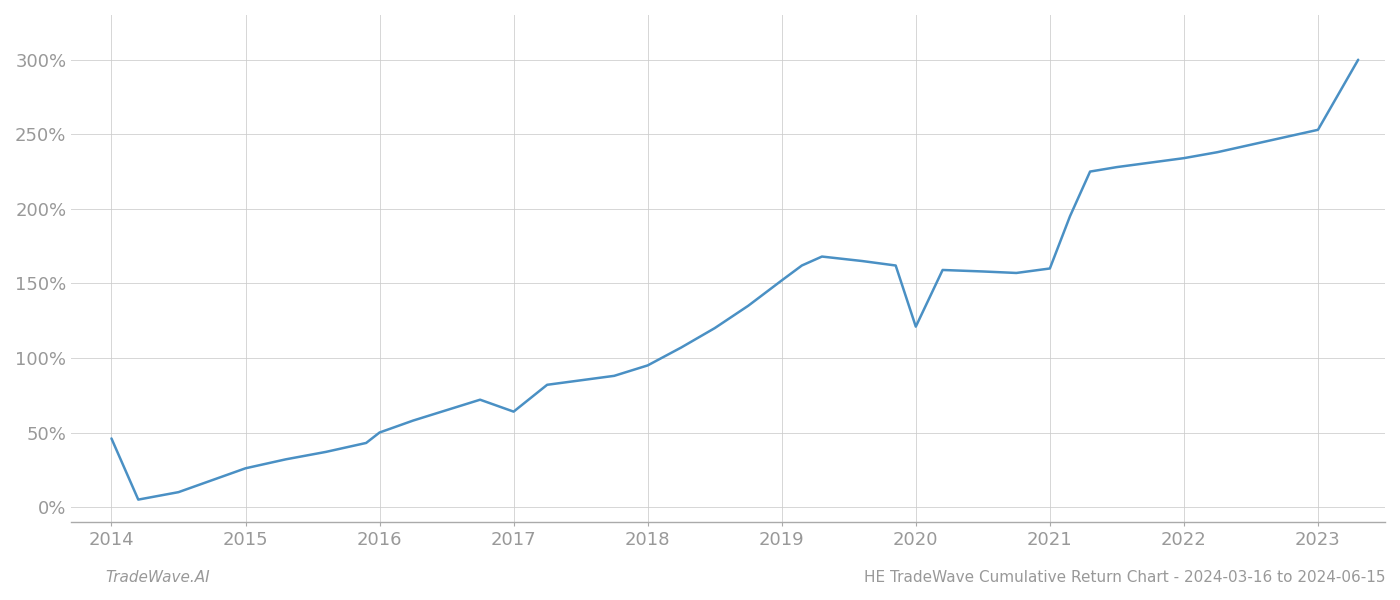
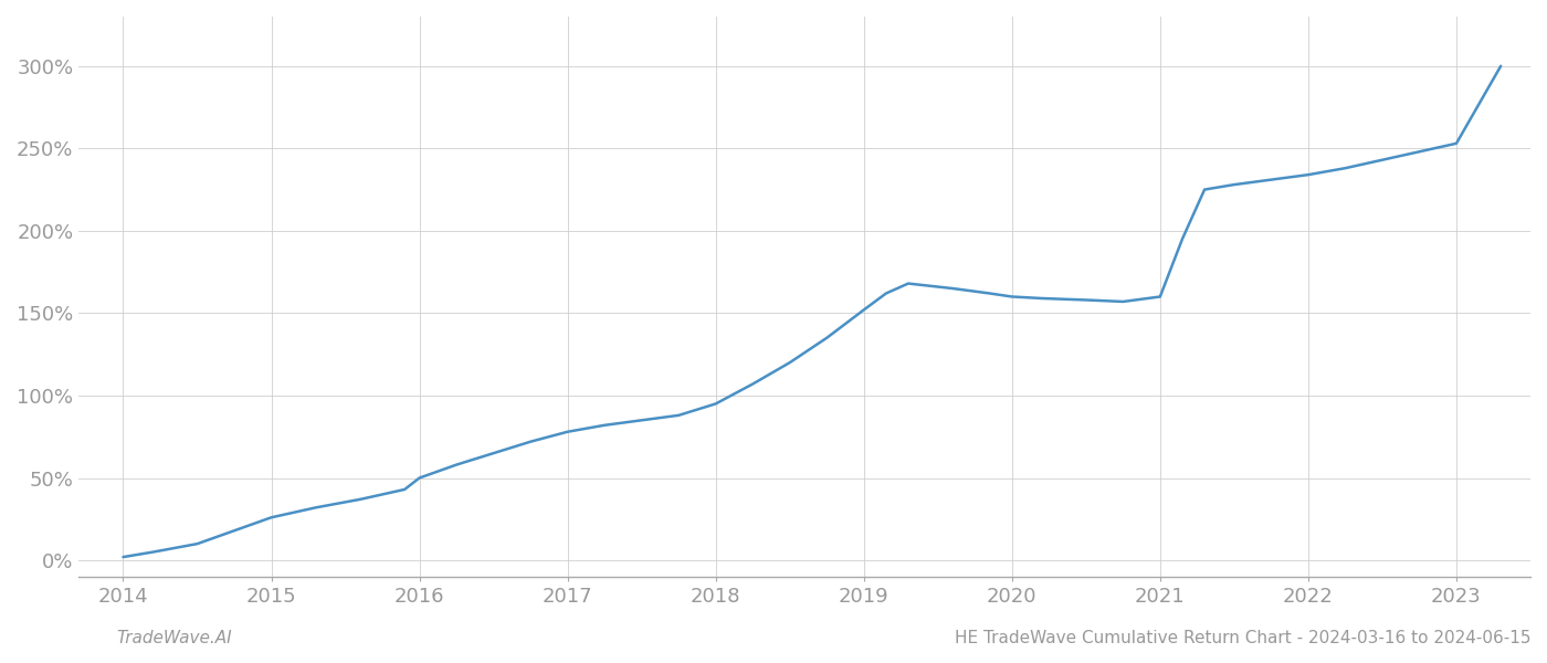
2014: 46% -> 2%
2017: 64% -> 78%
2020: 121% -> 160%
